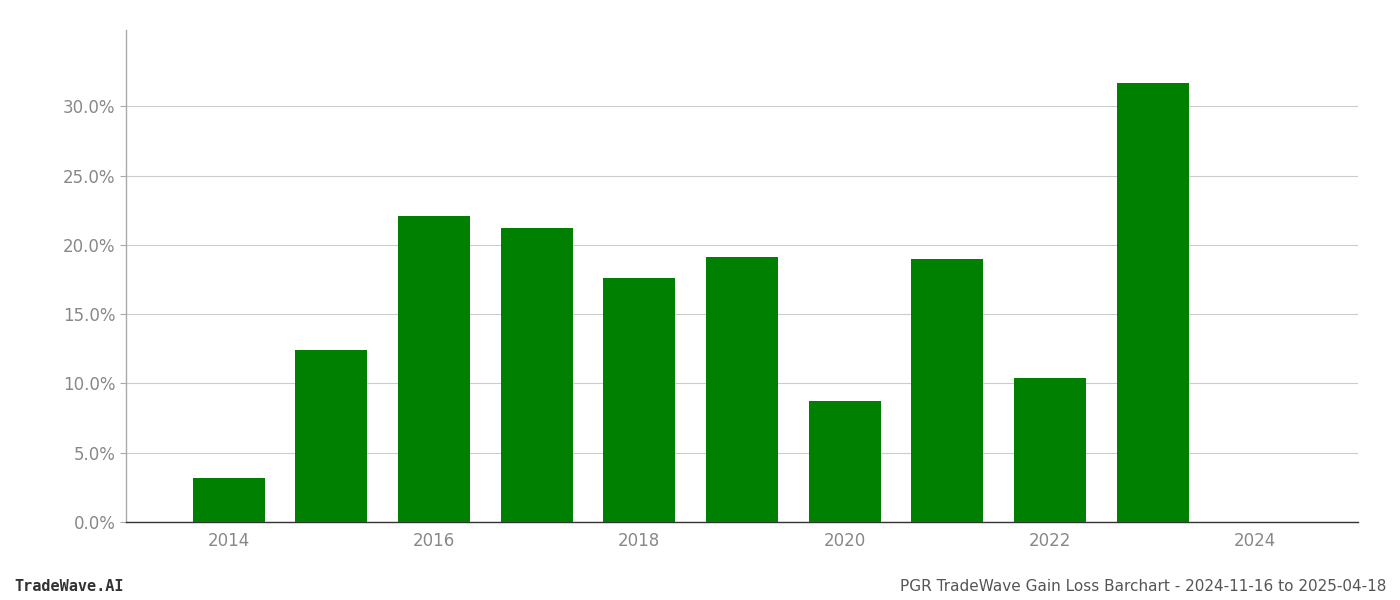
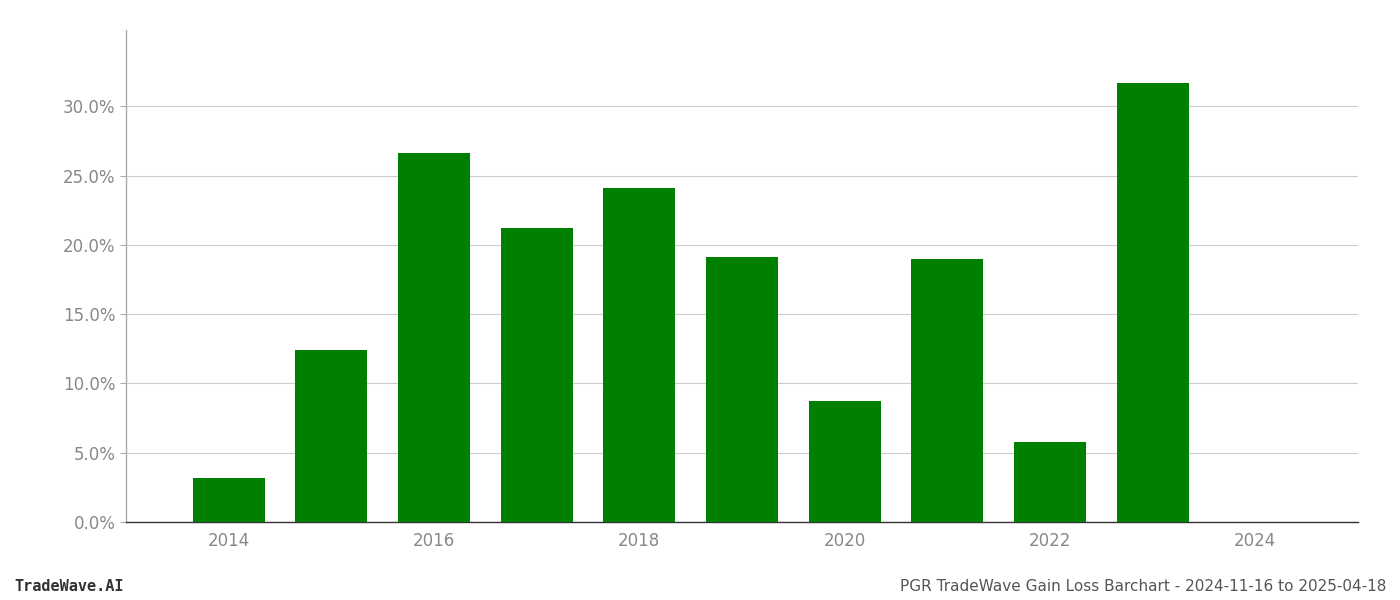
2016: 22.1% -> 26.6%
2018: 17.6% -> 24.1%
2022: 10.4% -> 5.8%
